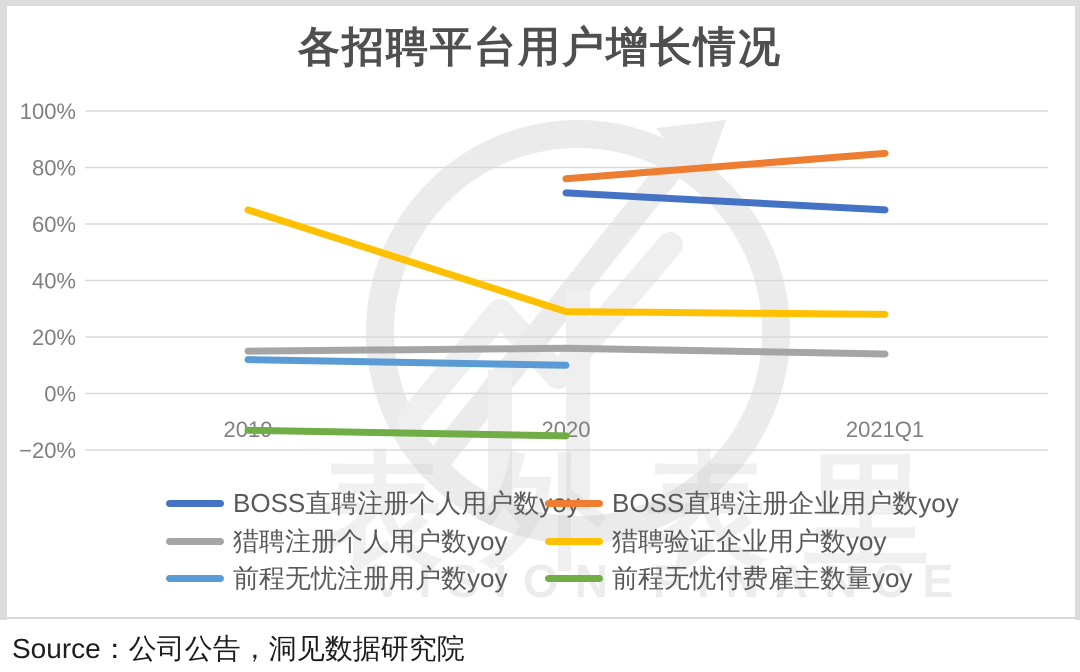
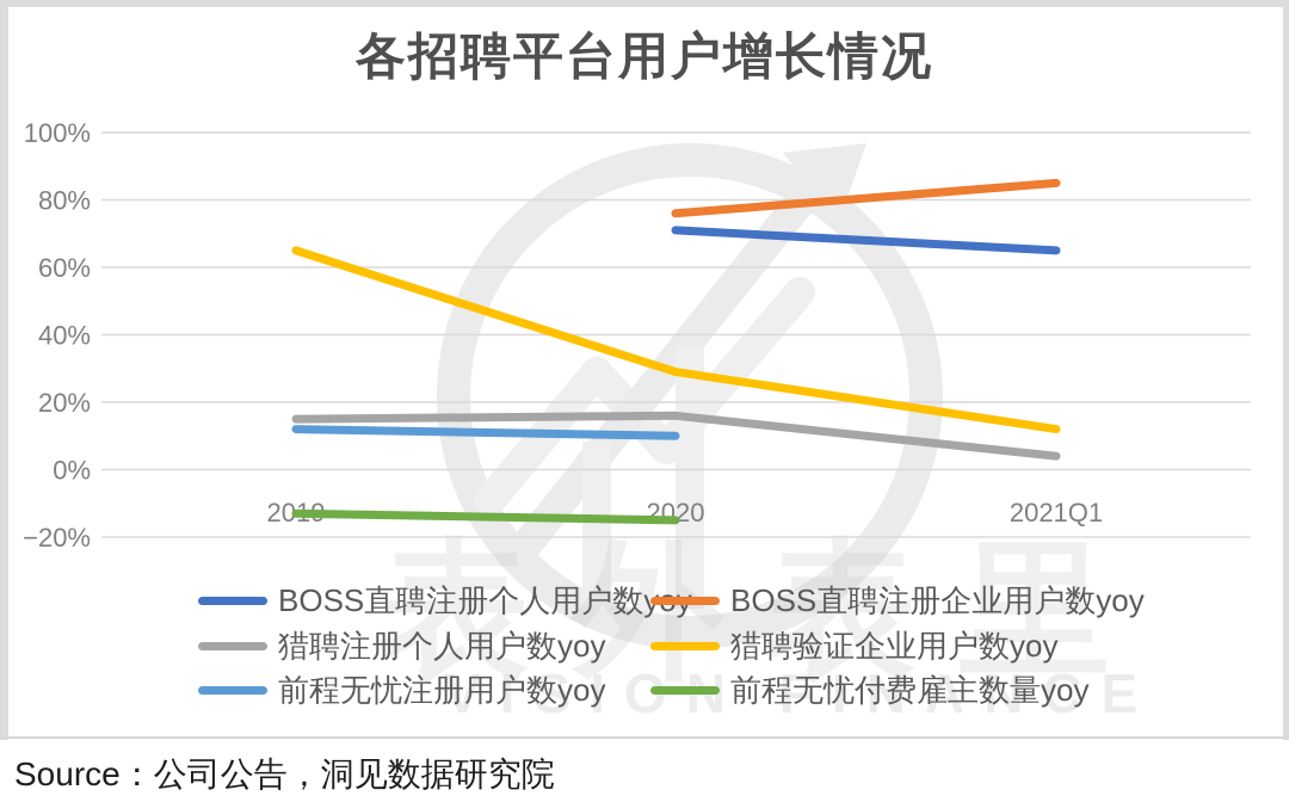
猎聘注册个人用户数yoy/2021Q1: 14% -> 4%
猎聘验证企业用户数yoy/2021Q1: 28% -> 12%
